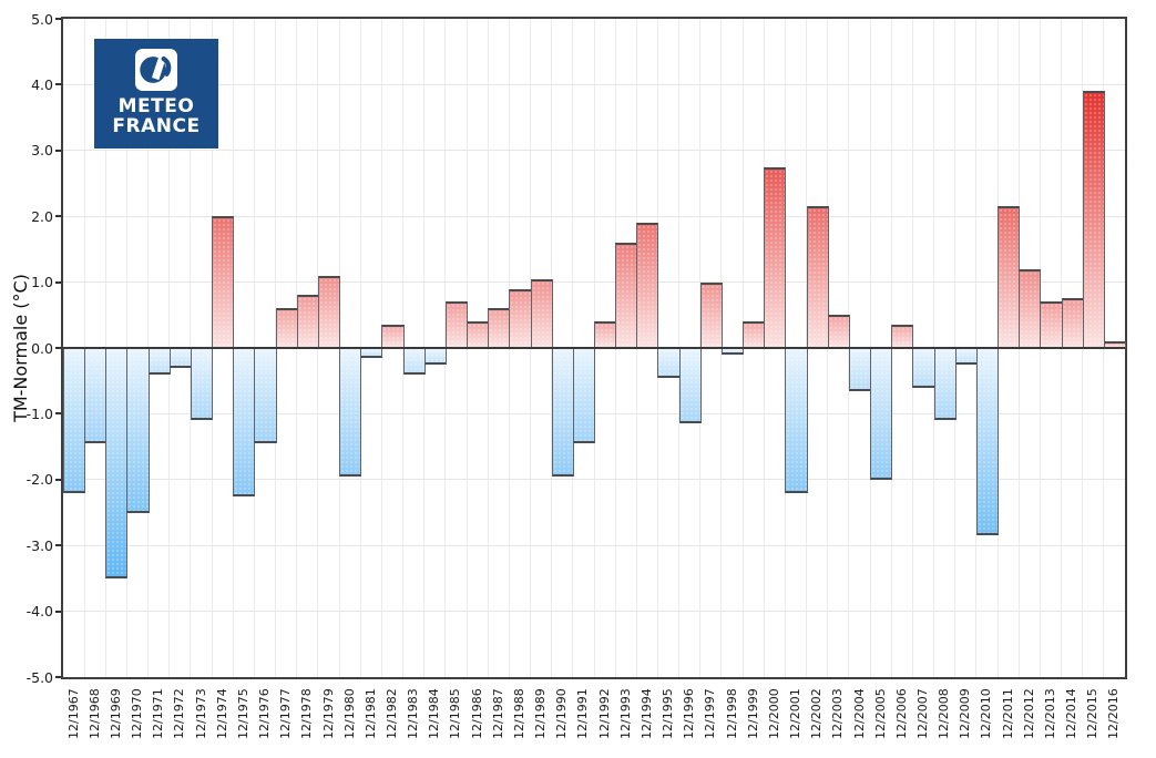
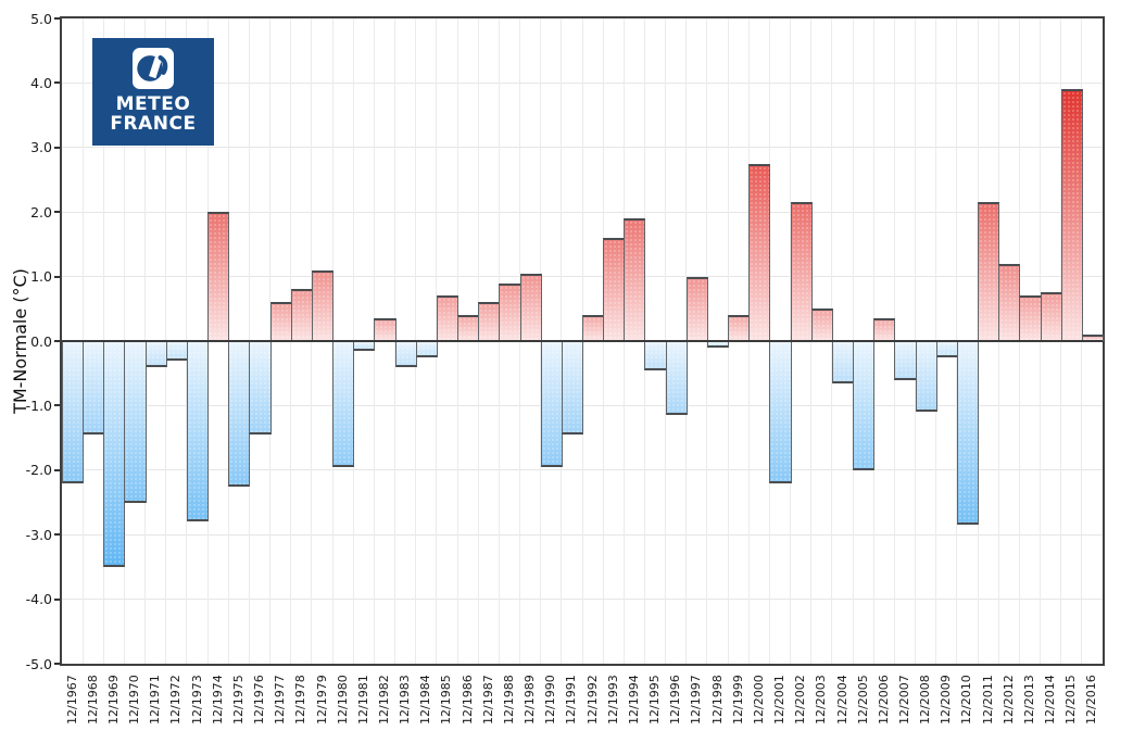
12/1973: -1.1 -> -2.8
